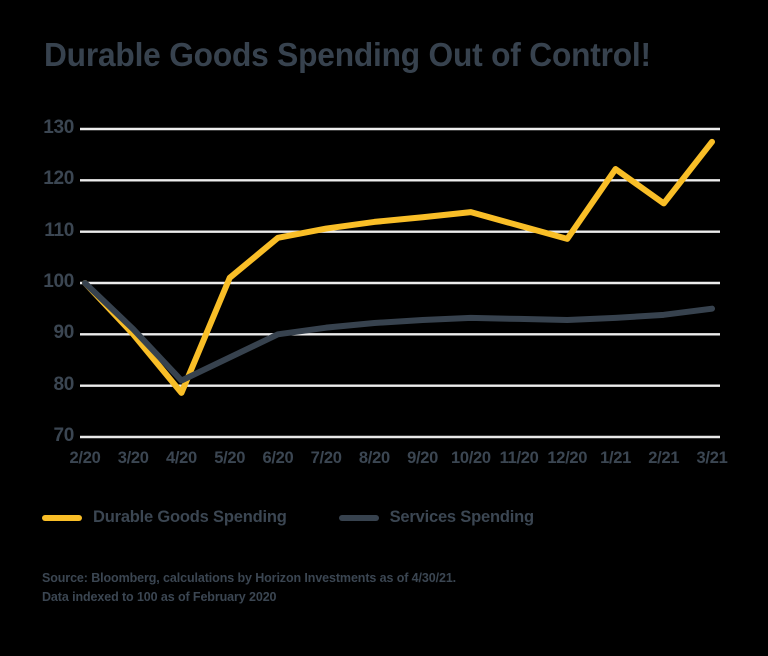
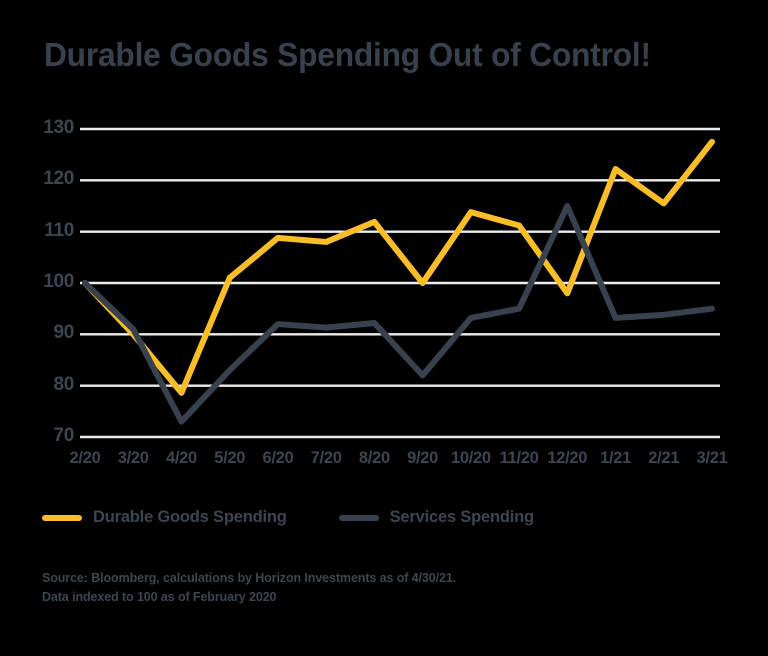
Services Spending/4/20: 81 -> 73
Services Spending/5/20: 86 -> 83
Services Spending/6/20: 90 -> 92
Durable Goods Spending/7/20: 111 -> 108
Durable Goods Spending/9/20: 113 -> 100
Services Spending/9/20: 93 -> 82
Services Spending/11/20: 93 -> 95
Durable Goods Spending/12/20: 109 -> 98
Services Spending/12/20: 93 -> 115
